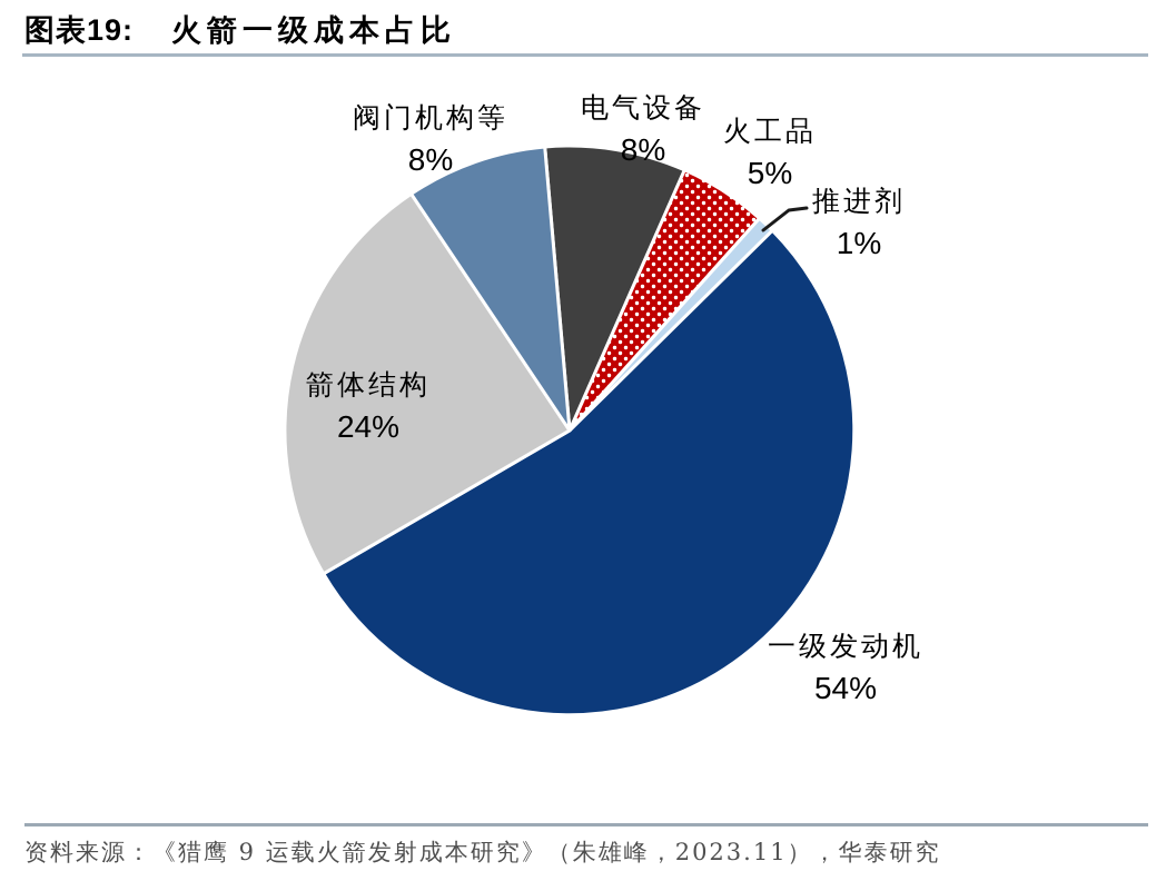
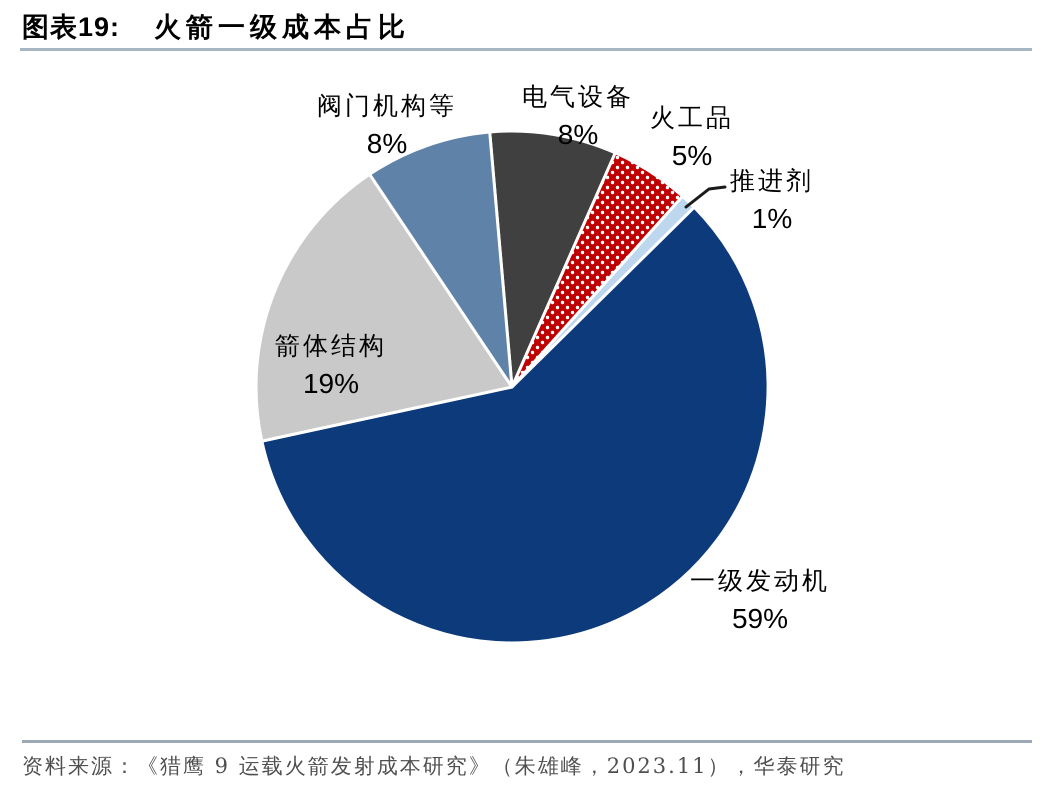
一级发动机: 54% -> 59%
箭体结构: 24% -> 19%
